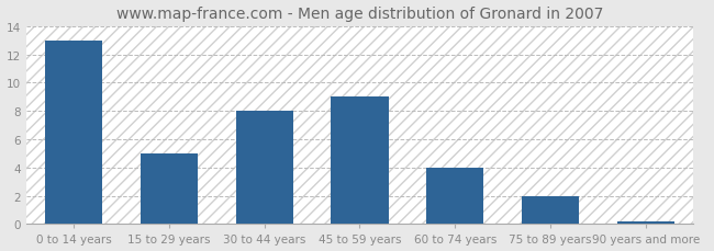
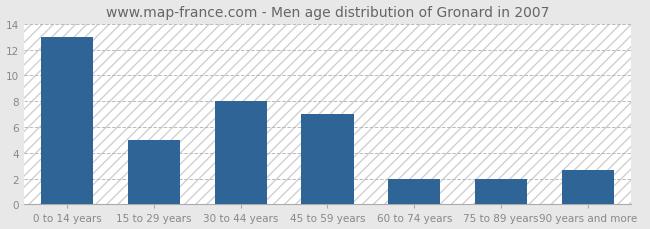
45 to 59 years: 9.0 -> 7.0
60 to 74 years: 4.0 -> 2.0
90 years and more: 0.2 -> 2.7
